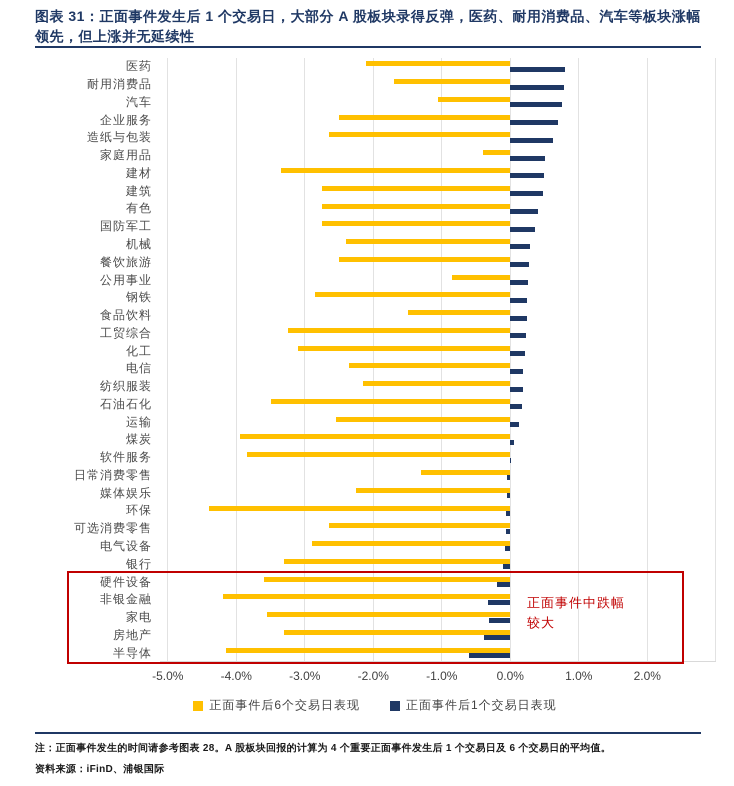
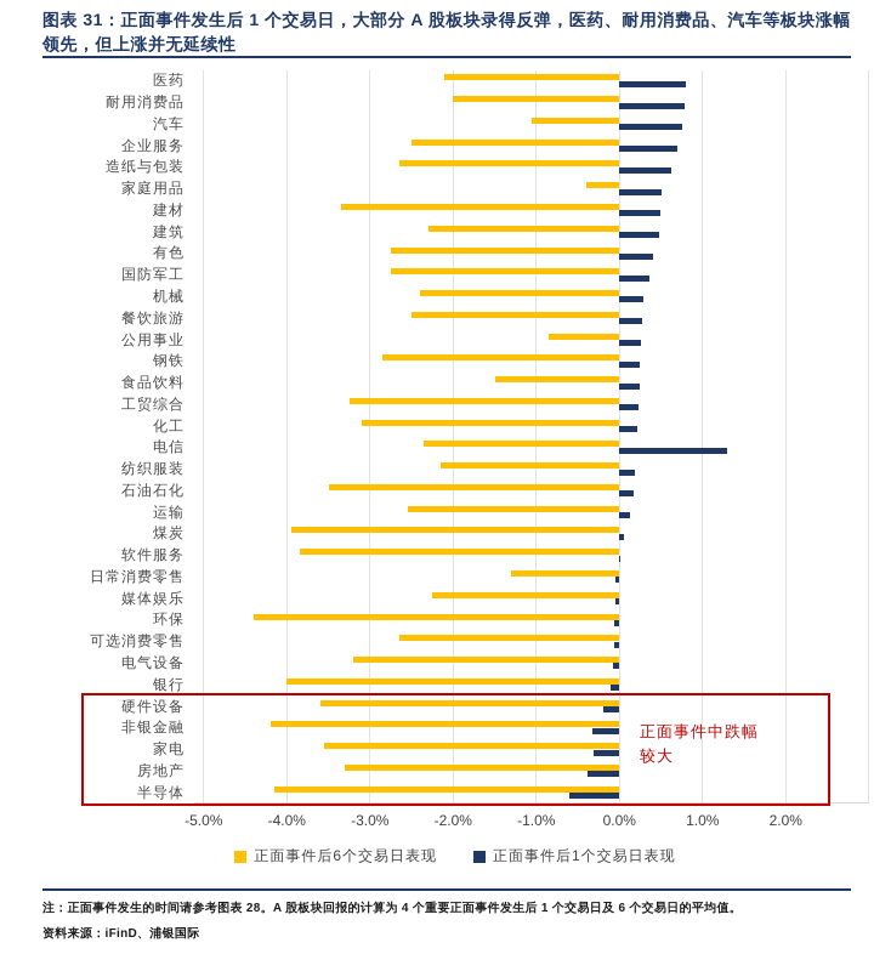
正面事件后6个交易日表现/耐用消费品: -1.7% -> -2.0%
正面事件后6个交易日表现/建筑: -2.8% -> -2.3%
正面事件后1个交易日表现/电信: 0.2% -> 1.3%
正面事件后6个交易日表现/电气设备: -2.9% -> -3.2%
正面事件后6个交易日表现/银行: -3.3% -> -4.0%
